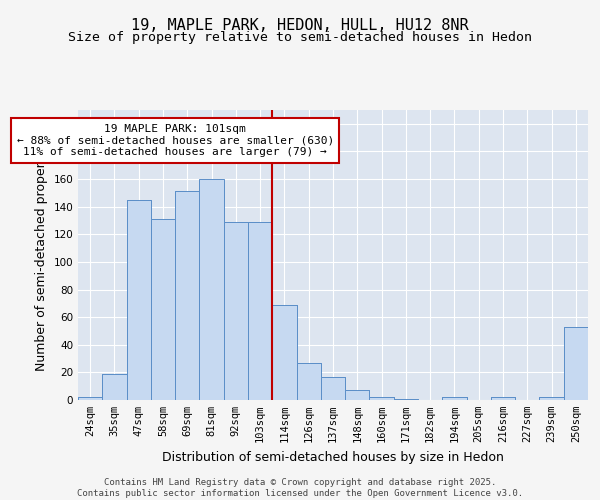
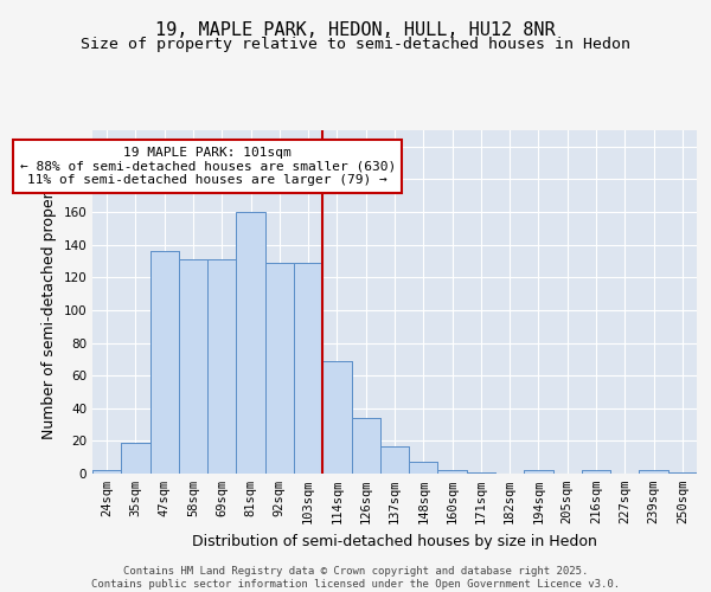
47sqm: 145 -> 136
69sqm: 151 -> 131
126sqm: 27 -> 34
250sqm: 53 -> 1
